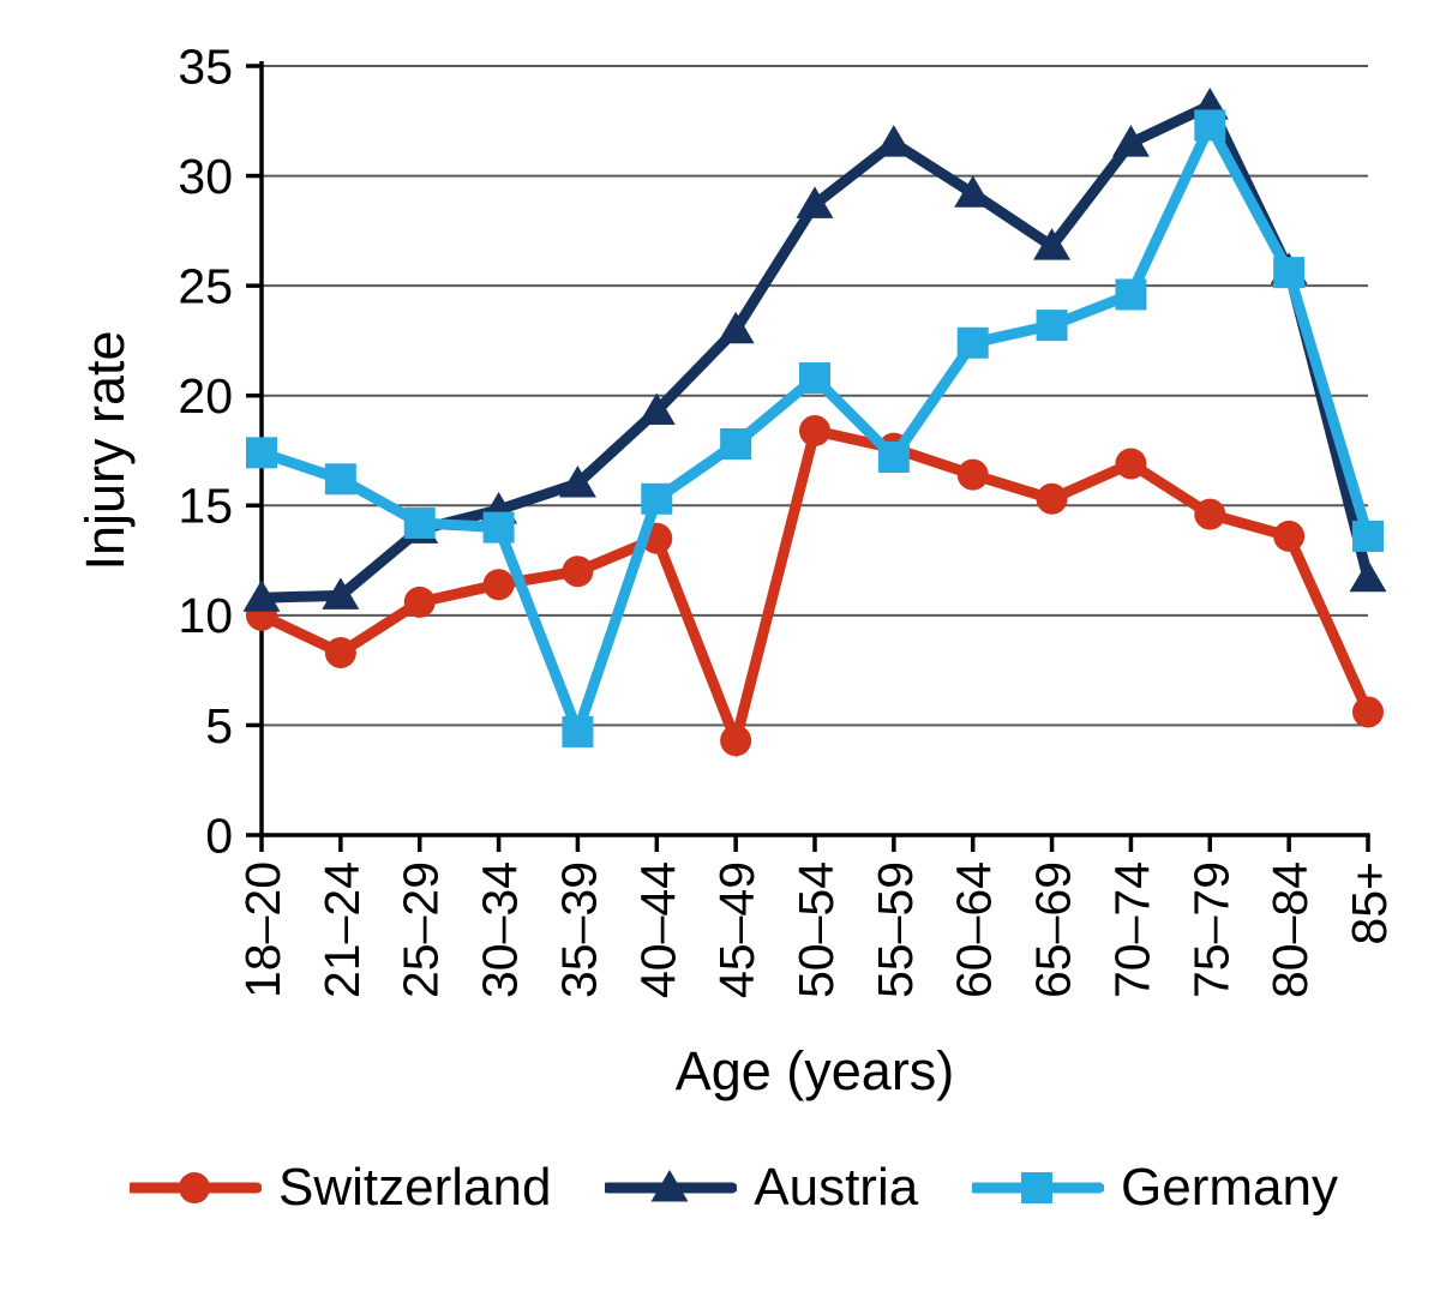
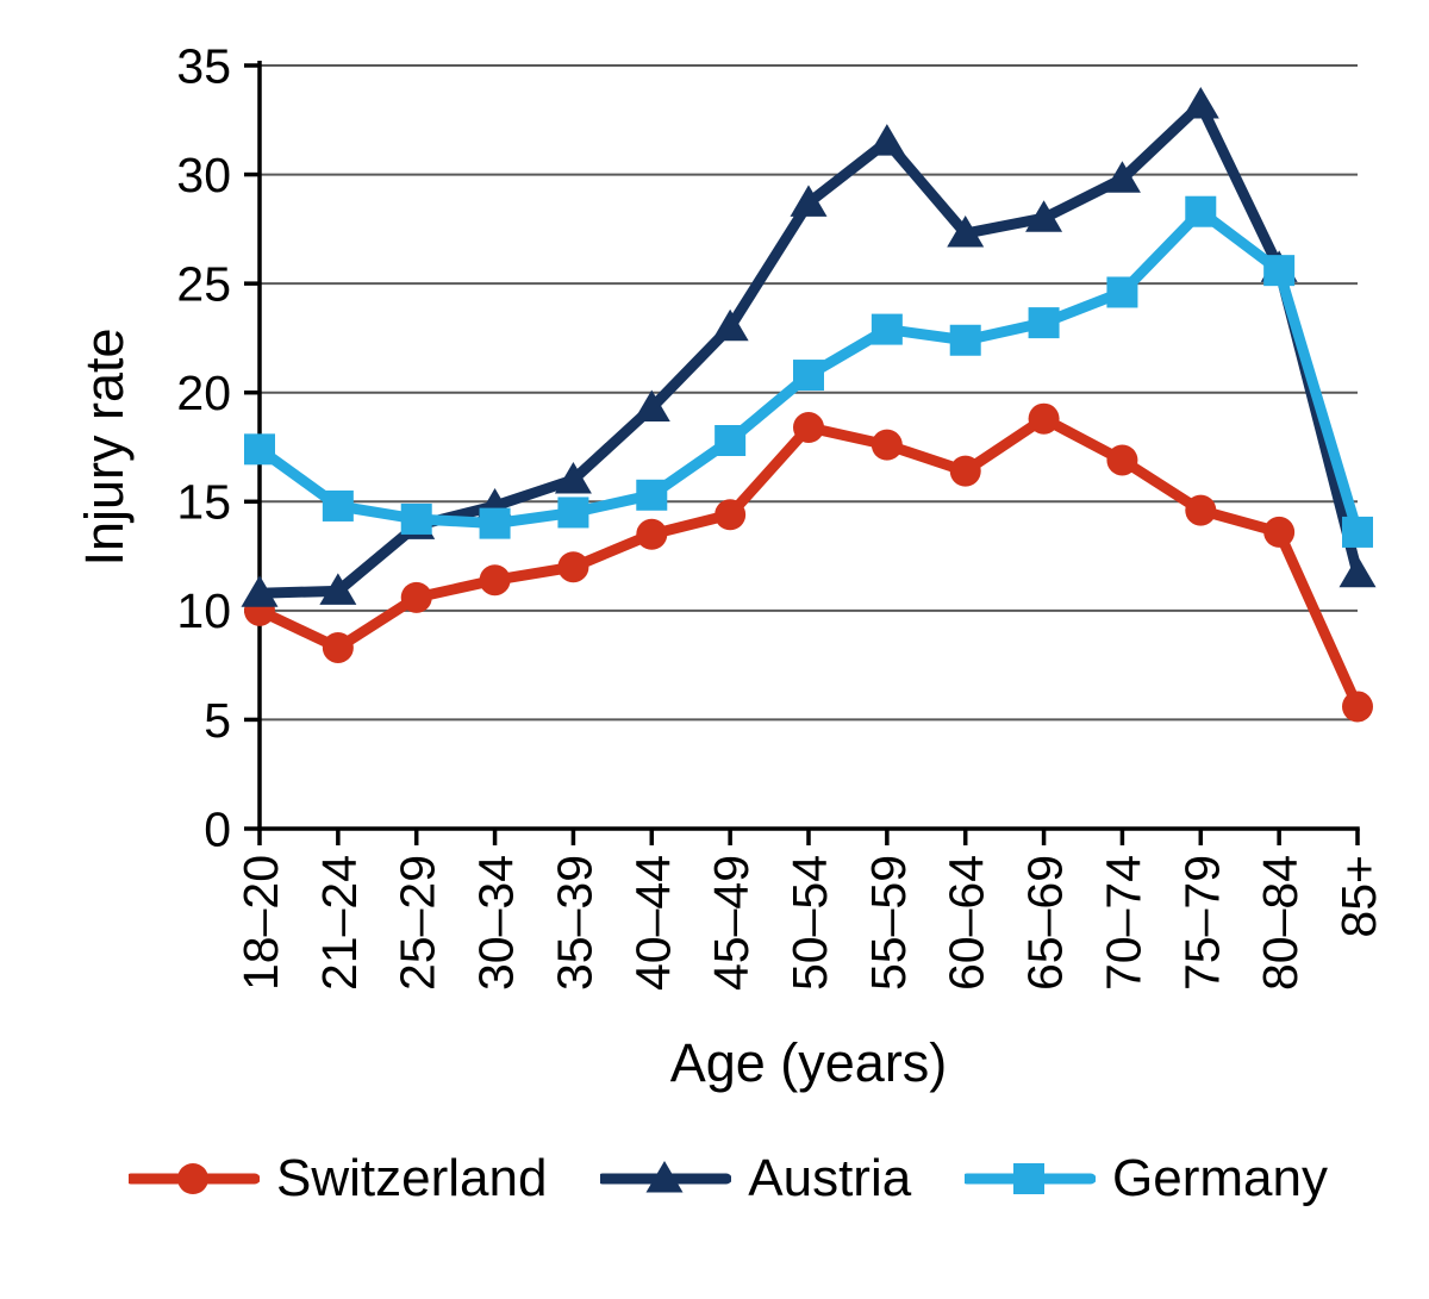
Germany/21–24: 16.2 -> 14.8
Germany/35–39: 4.7 -> 14.5
Switzerland/45–49: 4.3 -> 14.4
Germany/55–59: 17.2 -> 22.9
Austria/60–64: 29.2 -> 27.3
Switzerland/65–69: 15.3 -> 18.8
Austria/65–69: 26.8 -> 28.0
Austria/70–74: 31.5 -> 29.8
Germany/75–79: 32.3 -> 28.3
